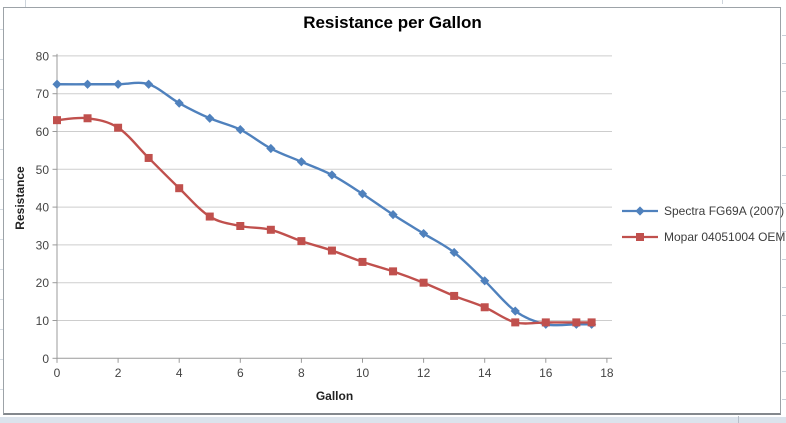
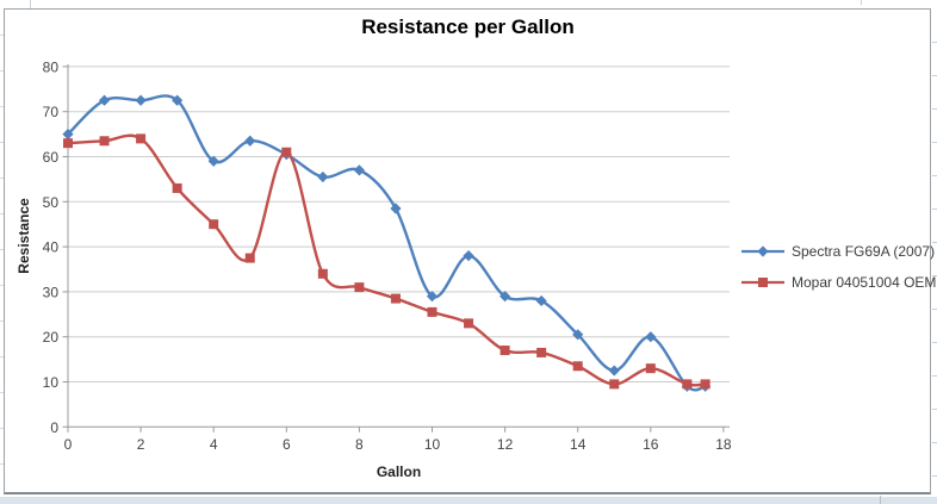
Spectra FG69A (2007)/0: 72 -> 65
Mopar 04051004 OEM/2: 61 -> 64
Spectra FG69A (2007)/4: 68 -> 59
Mopar 04051004 OEM/6: 35 -> 61
Spectra FG69A (2007)/8: 52 -> 57
Spectra FG69A (2007)/10: 44 -> 29
Spectra FG69A (2007)/12: 33 -> 29
Mopar 04051004 OEM/12: 20 -> 17
Spectra FG69A (2007)/16: 9 -> 20
Mopar 04051004 OEM/16: 10 -> 13
